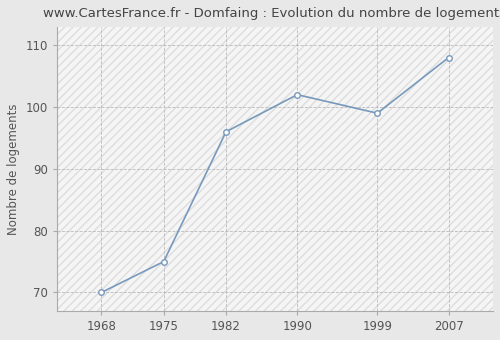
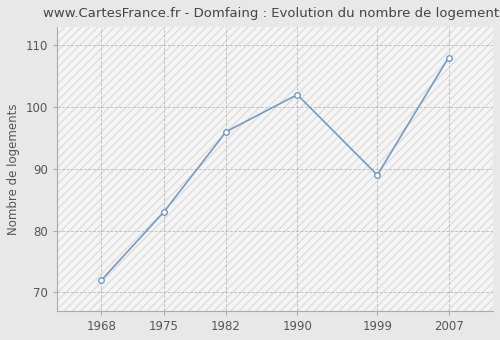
1968: 70 -> 72
1975: 75 -> 83
1999: 99 -> 89
